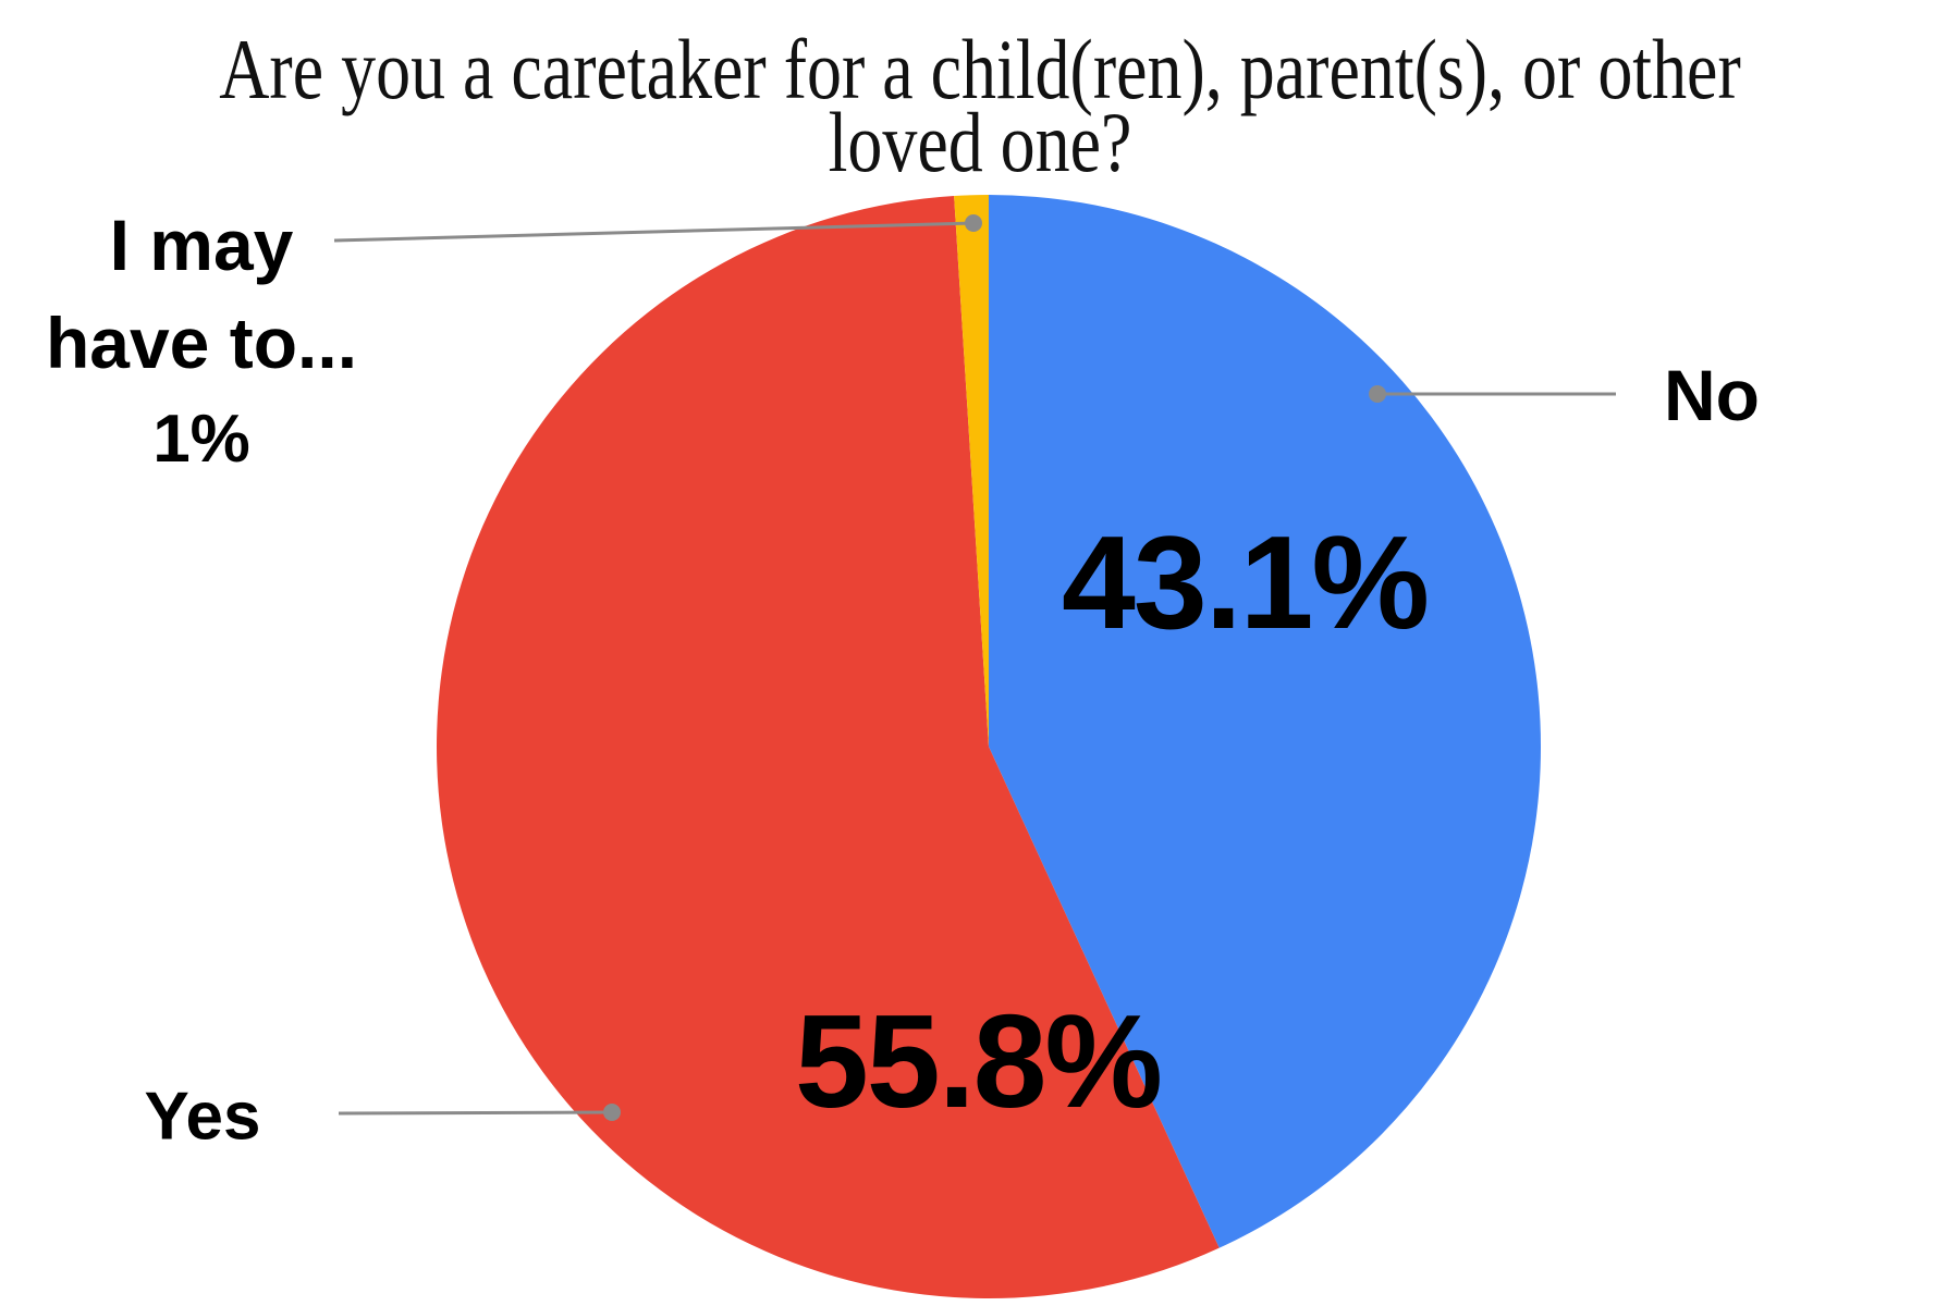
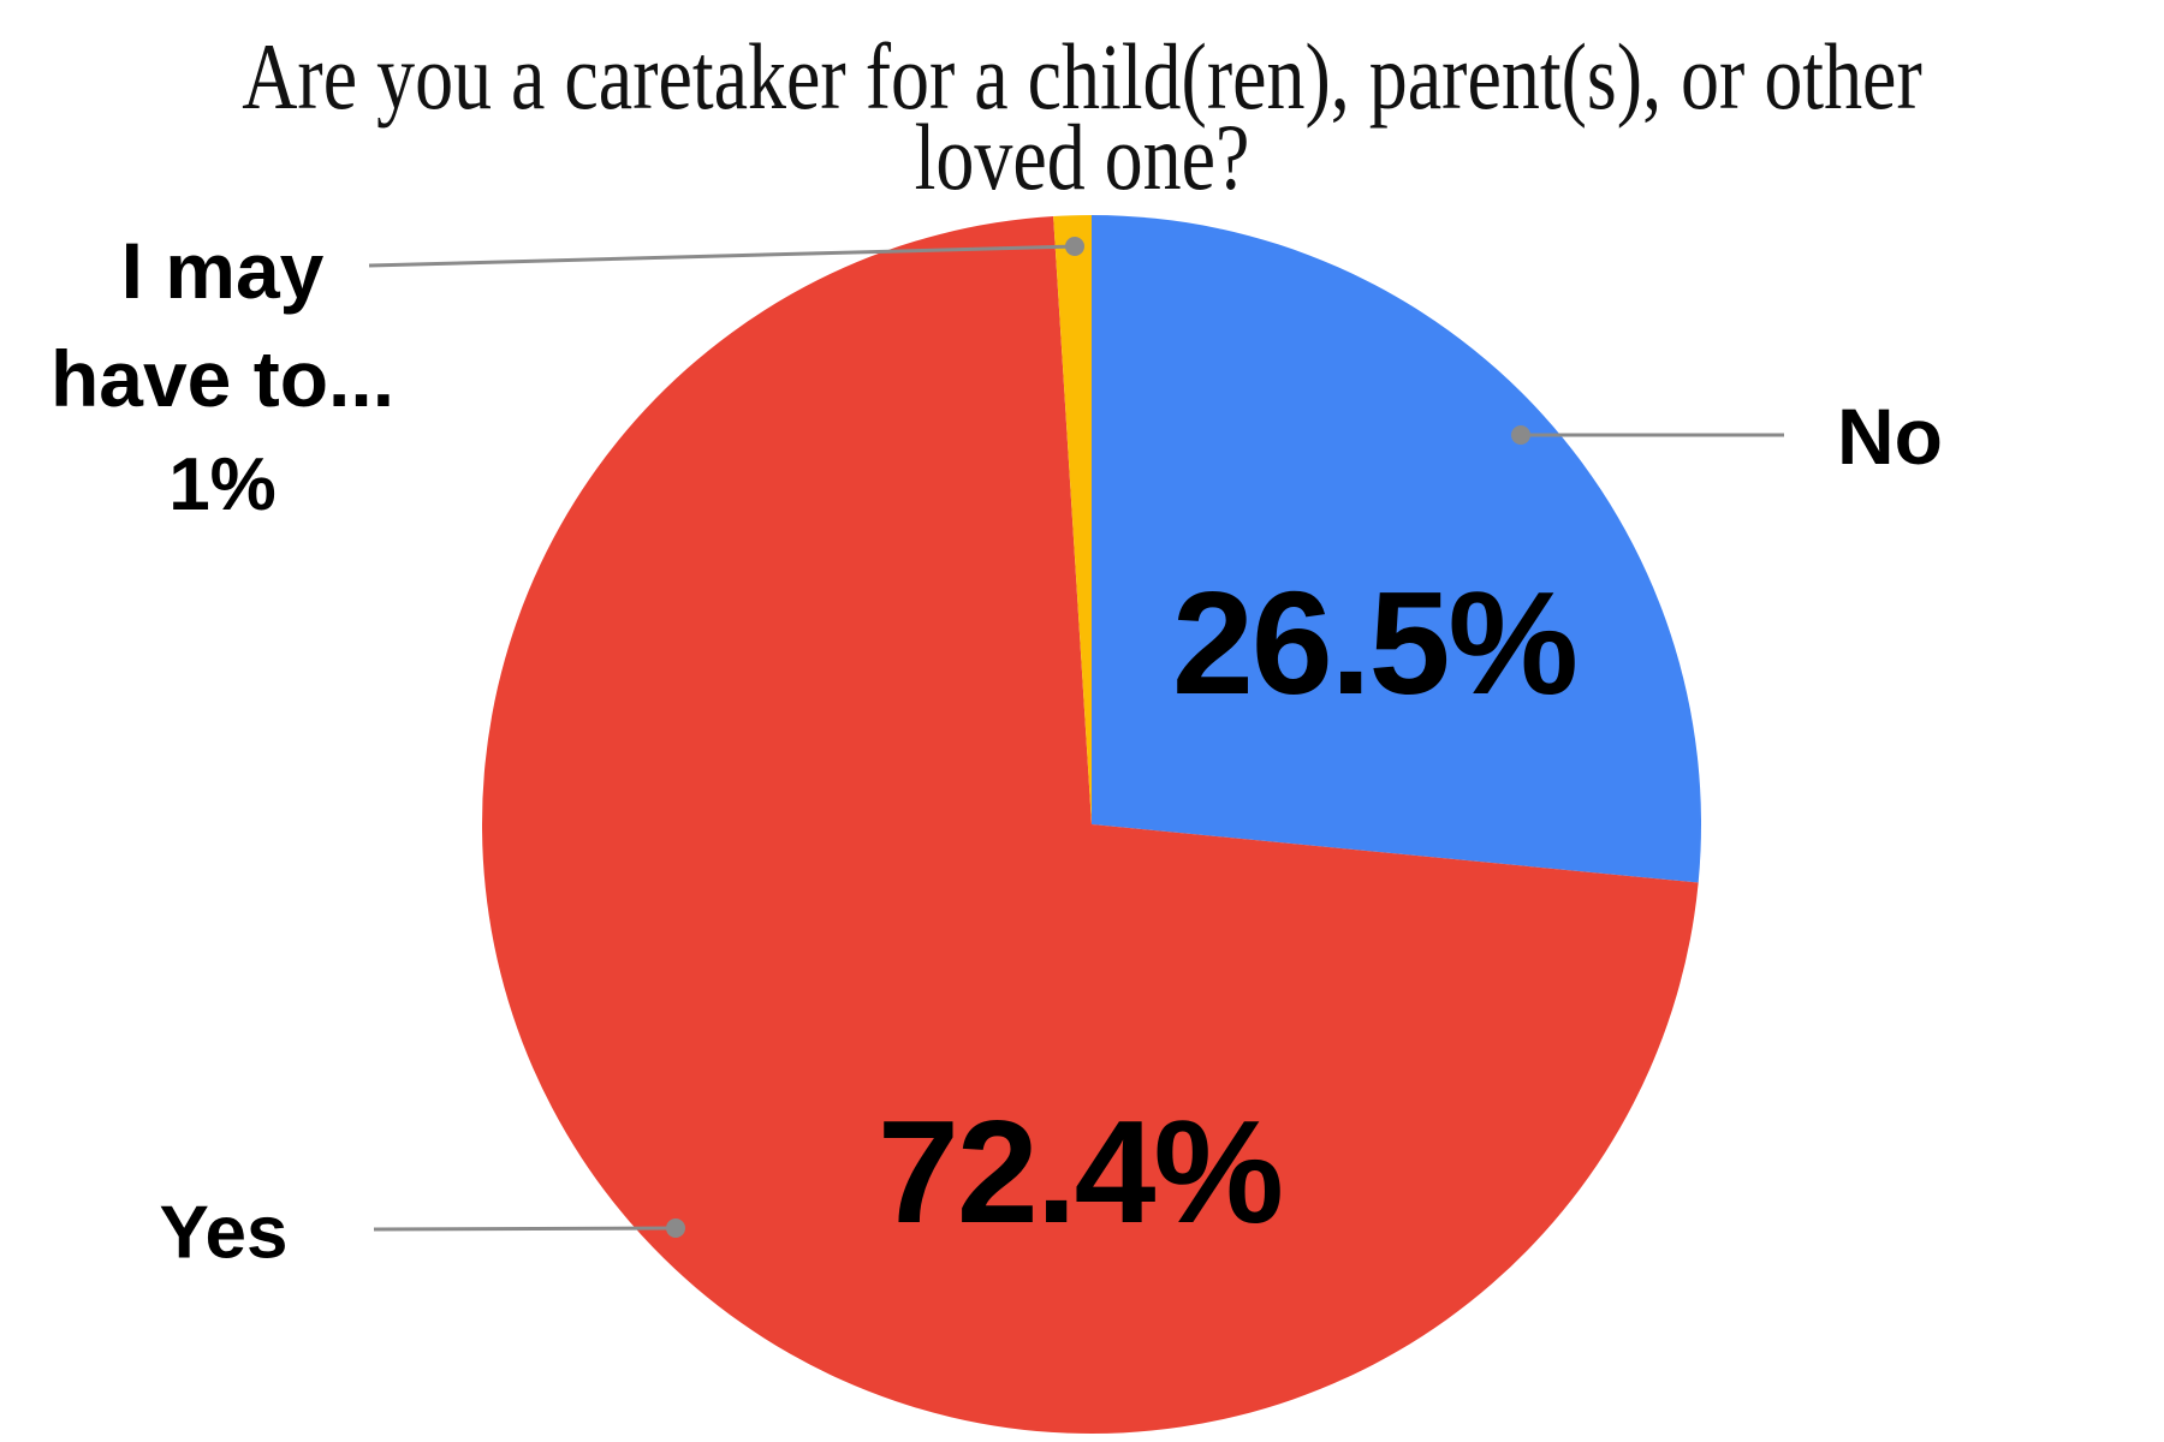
No: 43.1% -> 26.5%
Yes: 55.8% -> 72.4%
